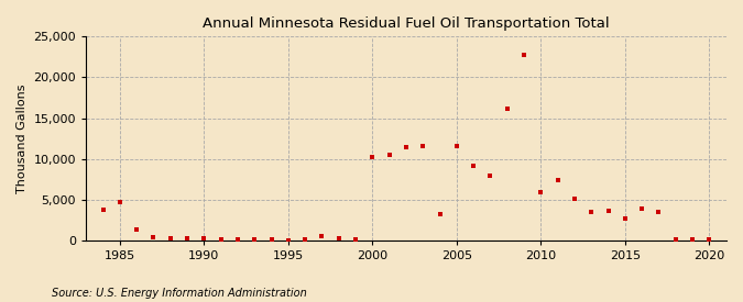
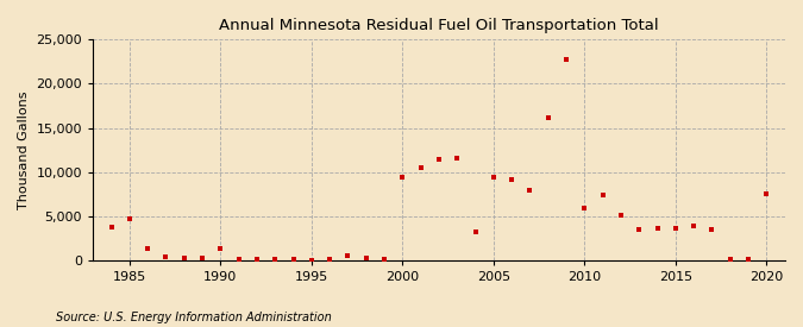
1990: 200 -> 1,400
2000: 10,200 -> 9,400
2005: 11,600 -> 9,400
2015: 2,700 -> 3,600
2020: 100 -> 7,600
